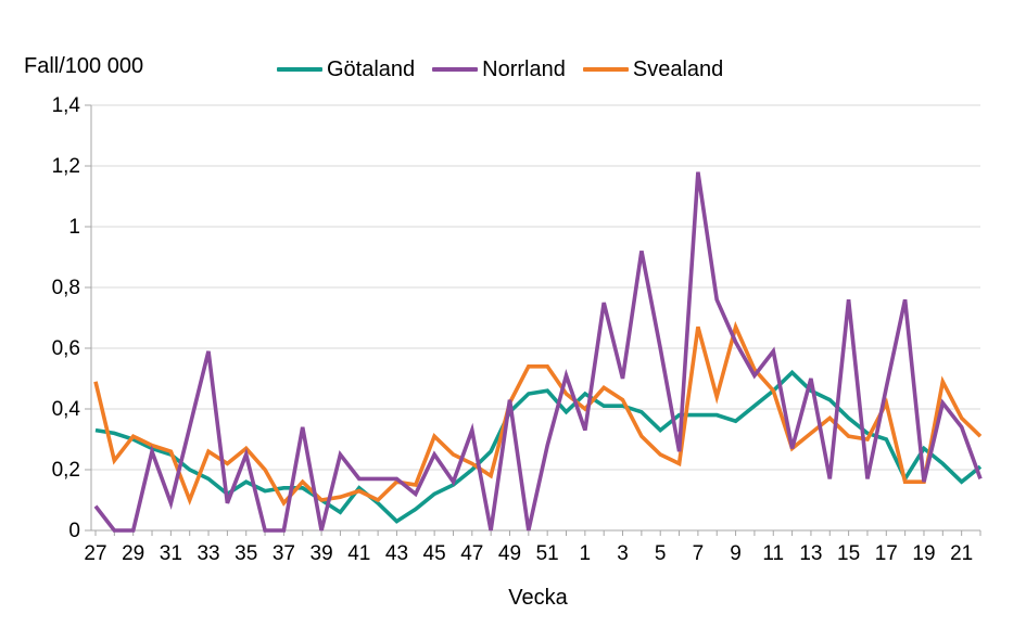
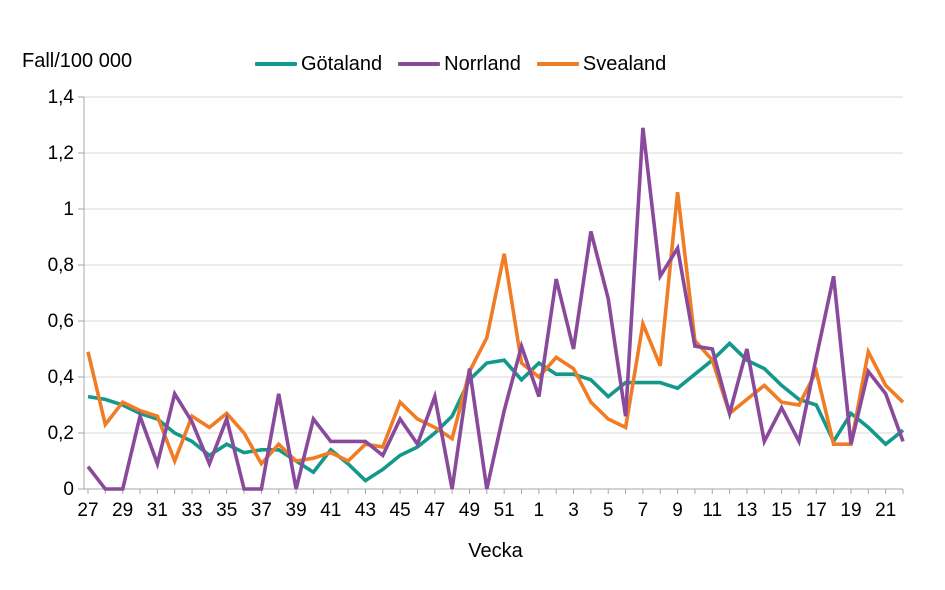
Norrland/33: 0,59 -> 0,24
Svealand/51: 0,54 -> 0,84
Norrland/5: 0,60 -> 0,68
Norrland/7: 1,18 -> 1,29
Svealand/7: 0,67 -> 0,59
Norrland/9: 0,62 -> 0,86
Svealand/9: 0,67 -> 1,06
Norrland/11: 0,59 -> 0,50
Norrland/15: 0,76 -> 0,29
